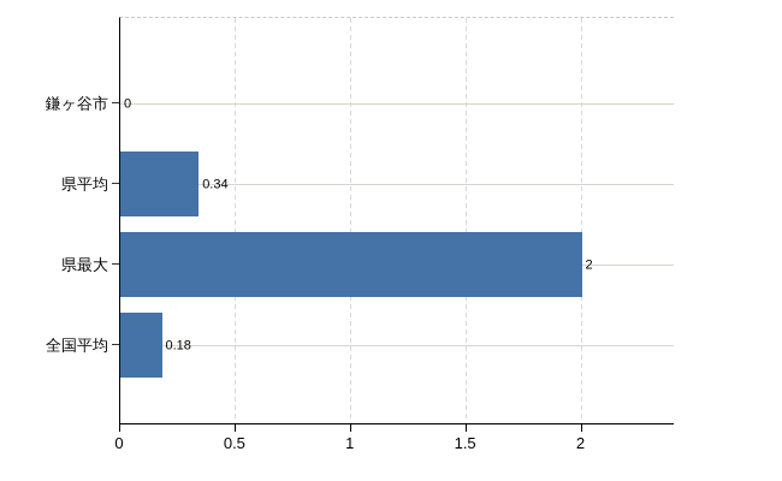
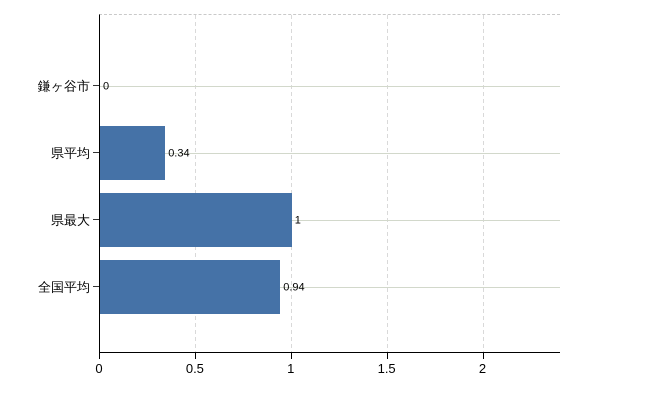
県最大: 2 -> 1
全国平均: 0.18 -> 0.94
